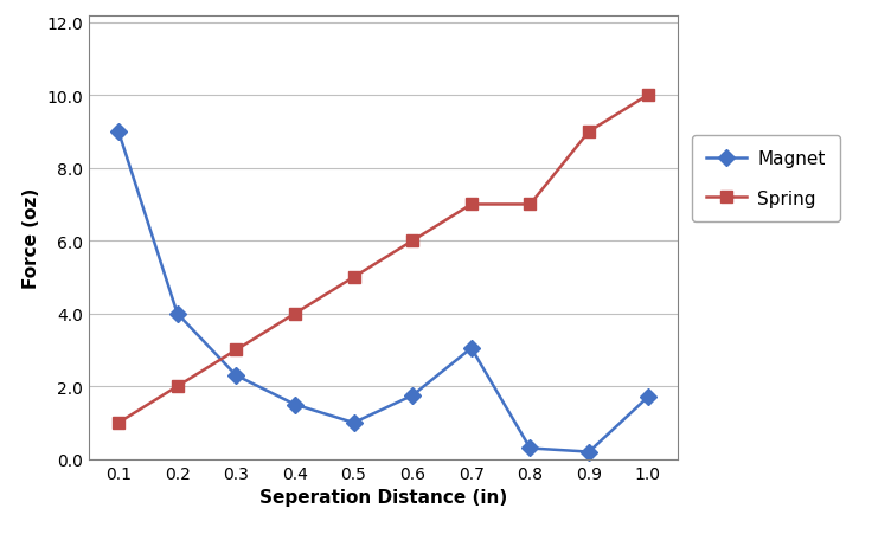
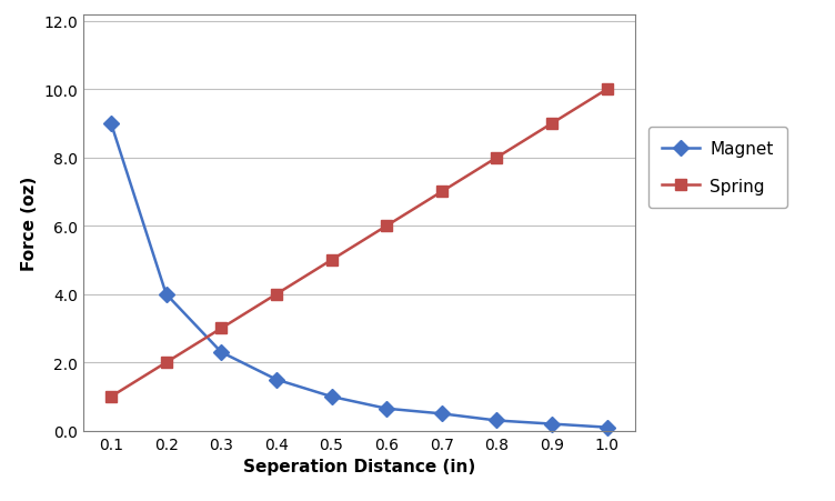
Magnet/0.6: 1.75 -> 0.65
Magnet/0.7: 3.05 -> 0.50
Spring/0.8: 7 -> 8
Magnet/1.0: 1.70 -> 0.10
